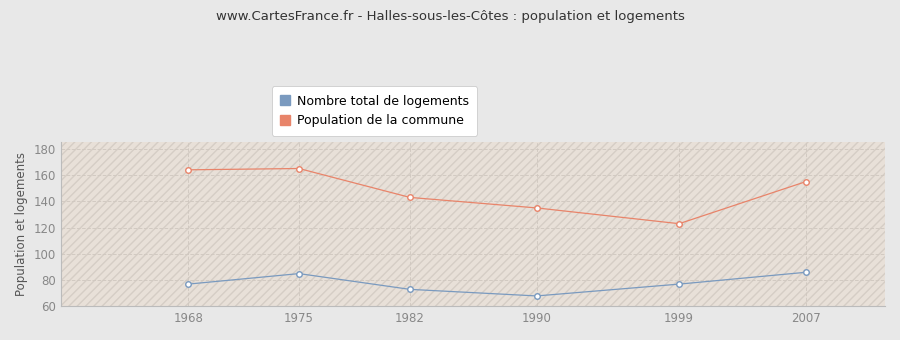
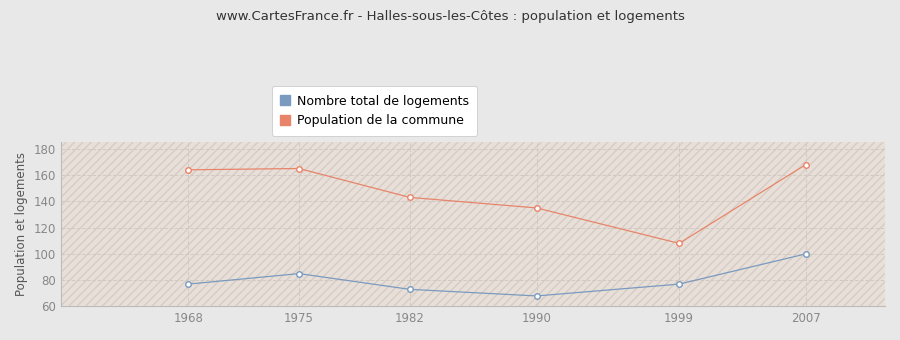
Population de la commune/1999: 123 -> 108
Nombre total de logements/2007: 86 -> 100
Population de la commune/2007: 155 -> 168
